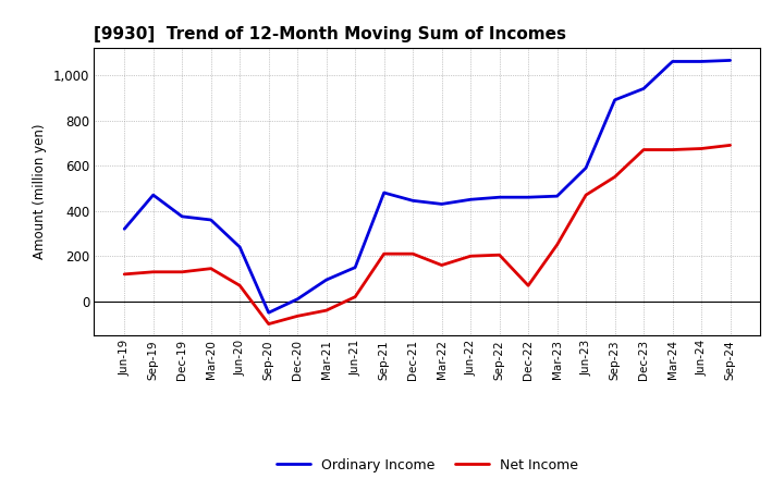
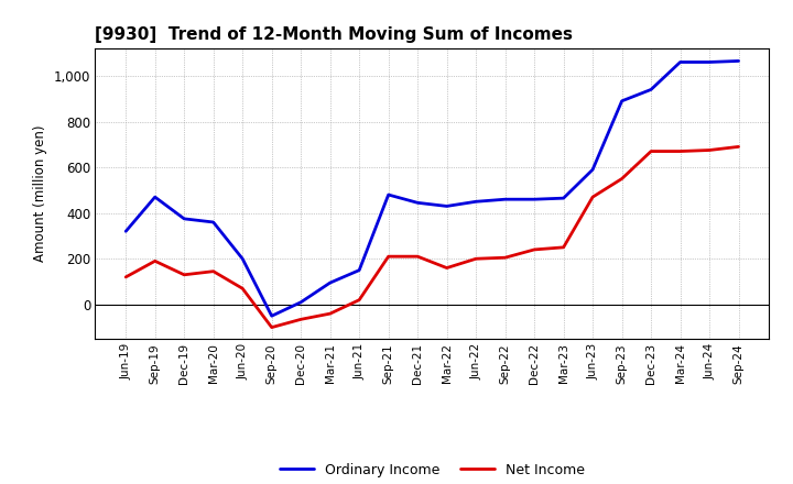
Net Income/Sep-19: 130 -> 190
Ordinary Income/Jun-20: 240 -> 200
Net Income/Dec-22: 70 -> 240
